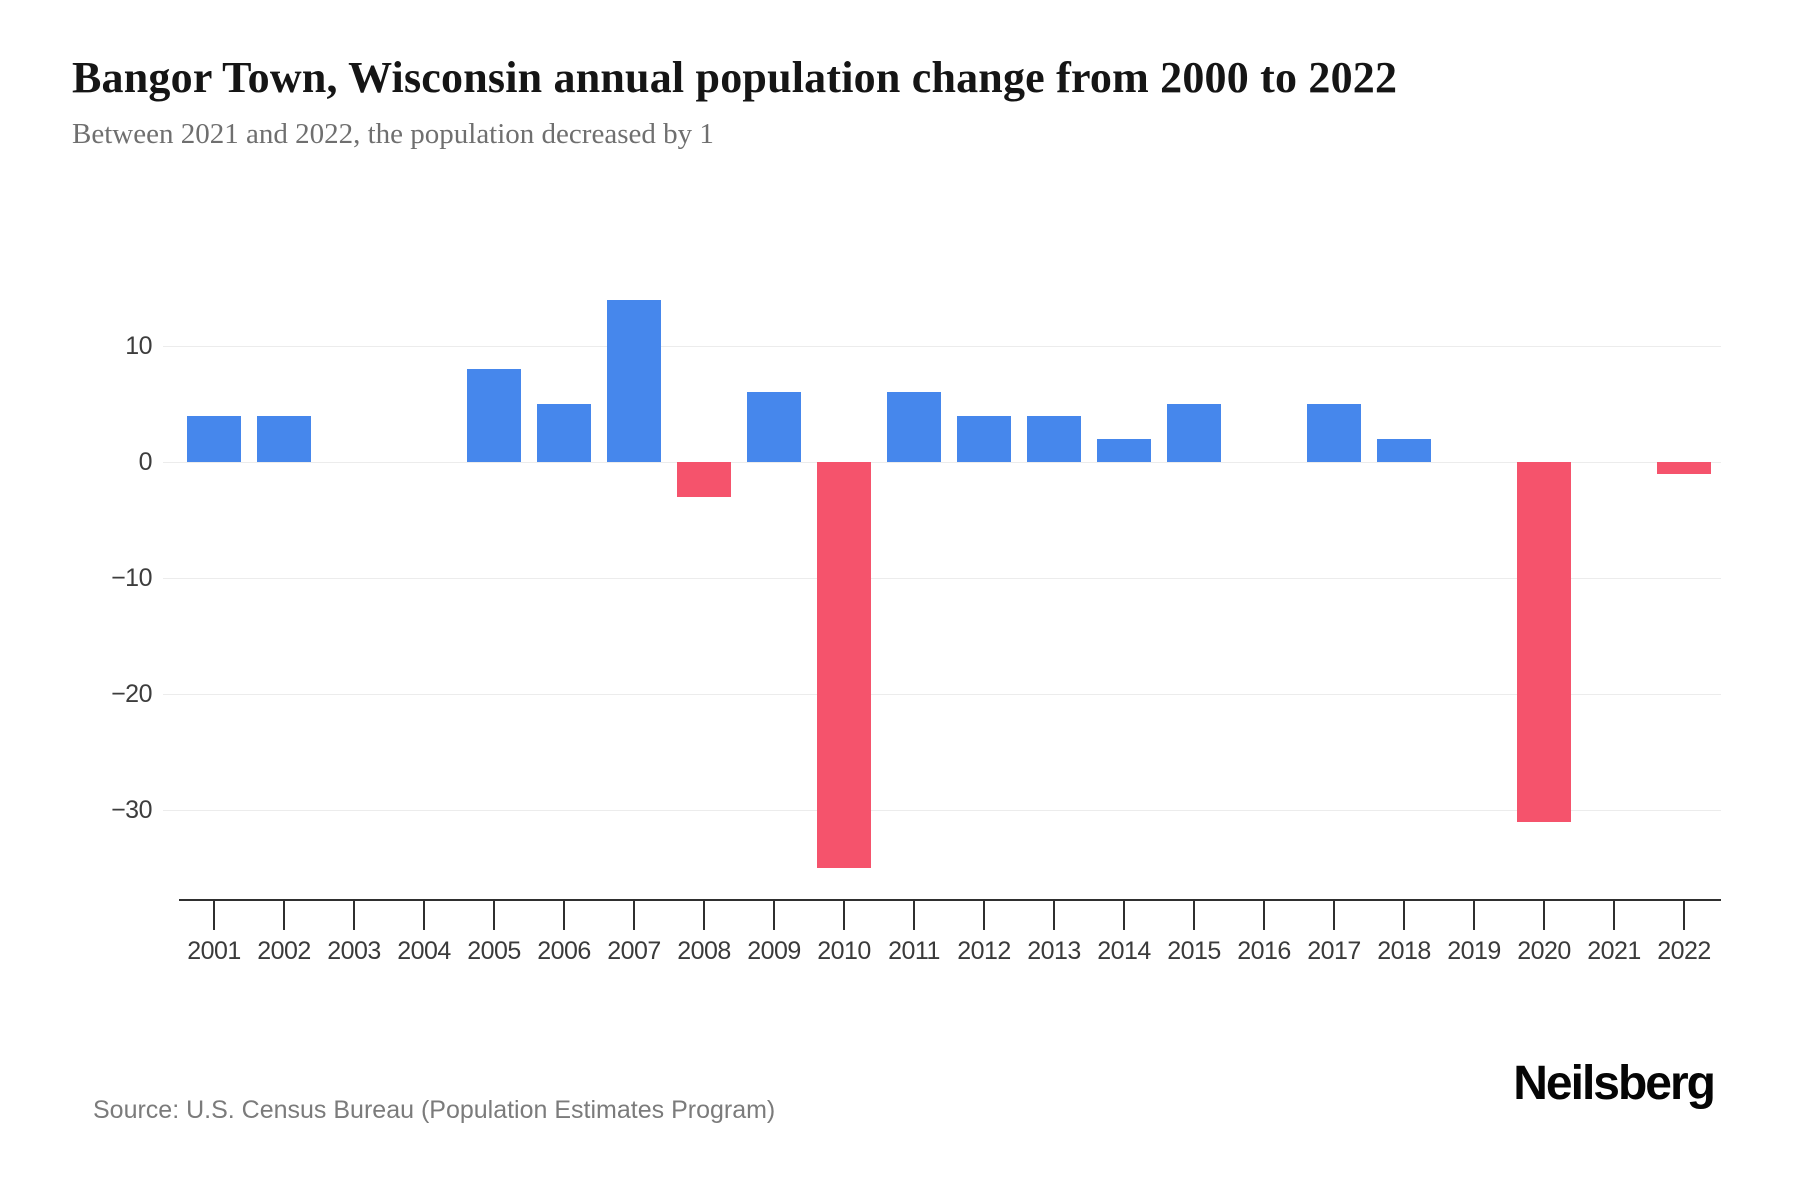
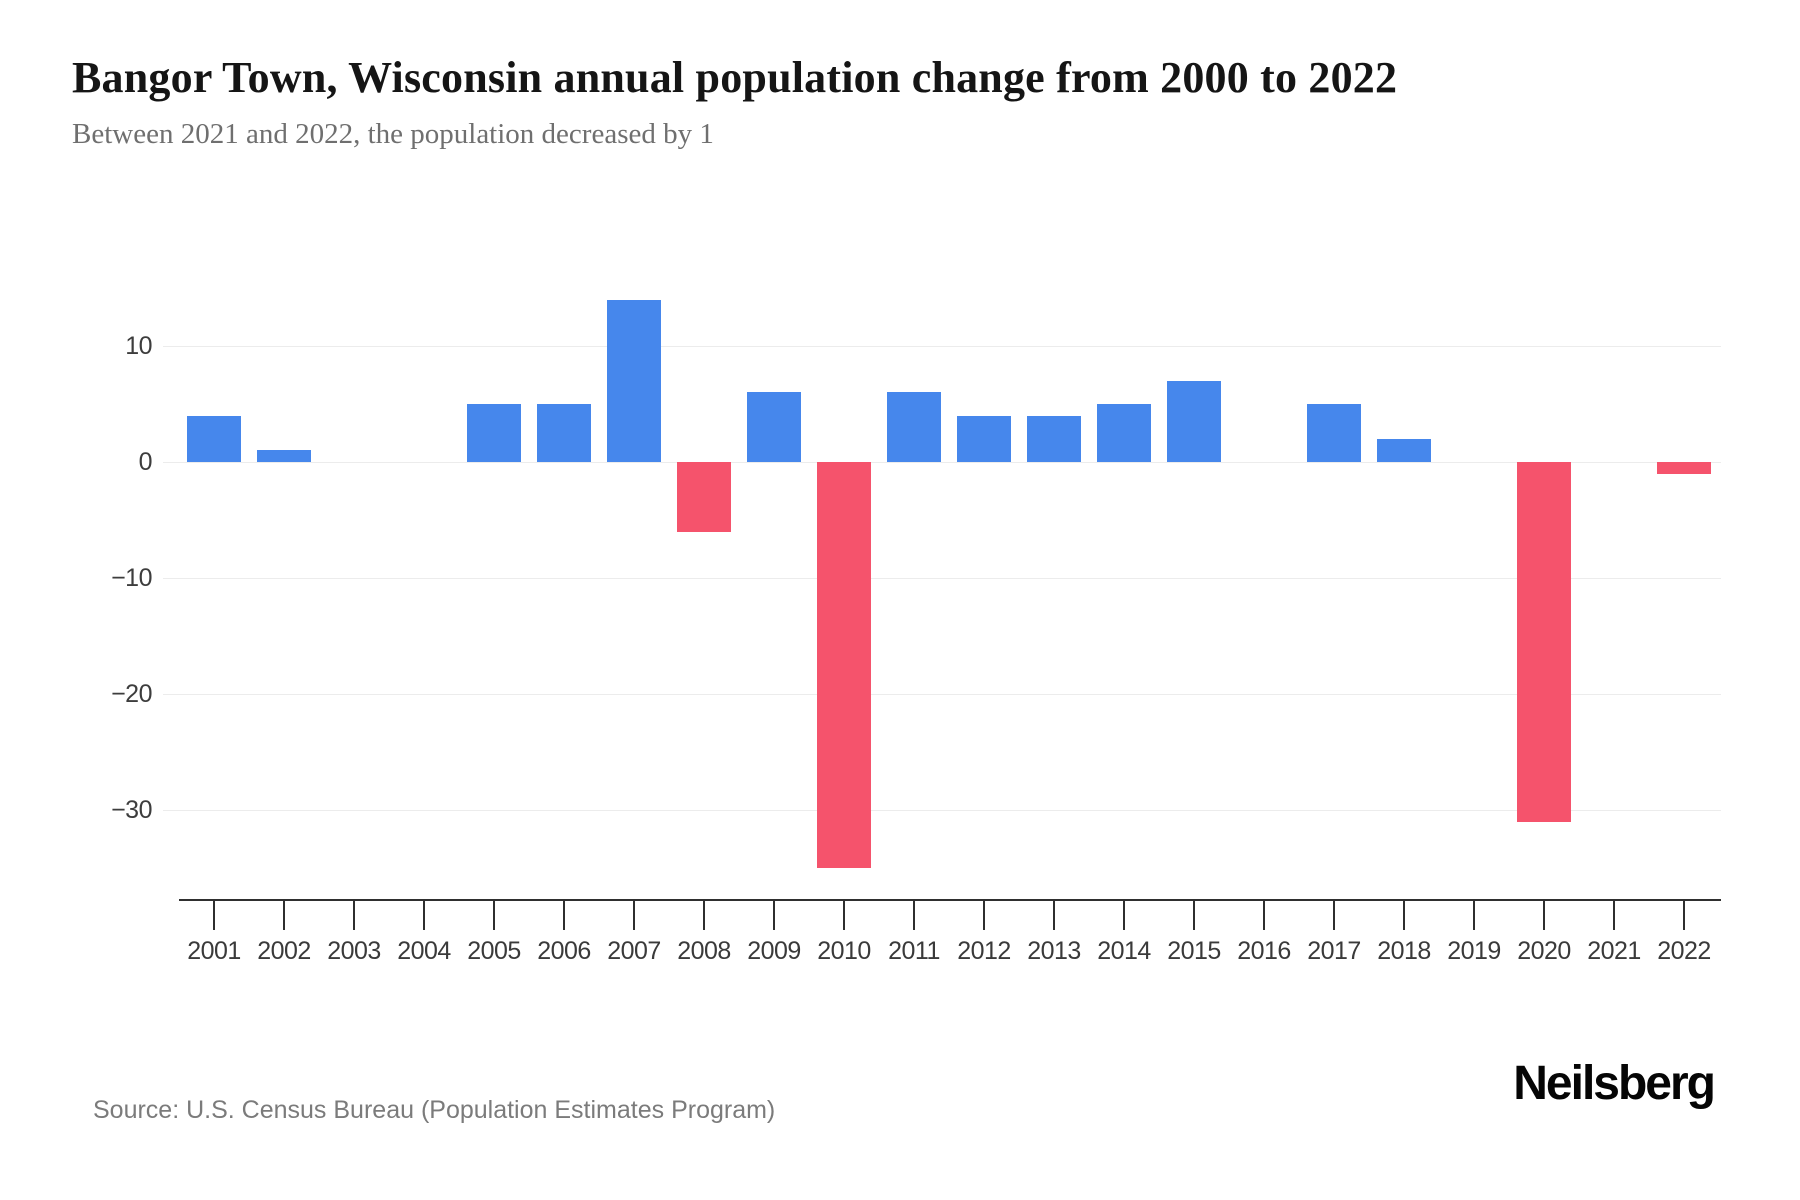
2002: 4 -> 1
2005: 8 -> 5
2008: -3 -> -6
2014: 2 -> 5
2015: 5 -> 7
